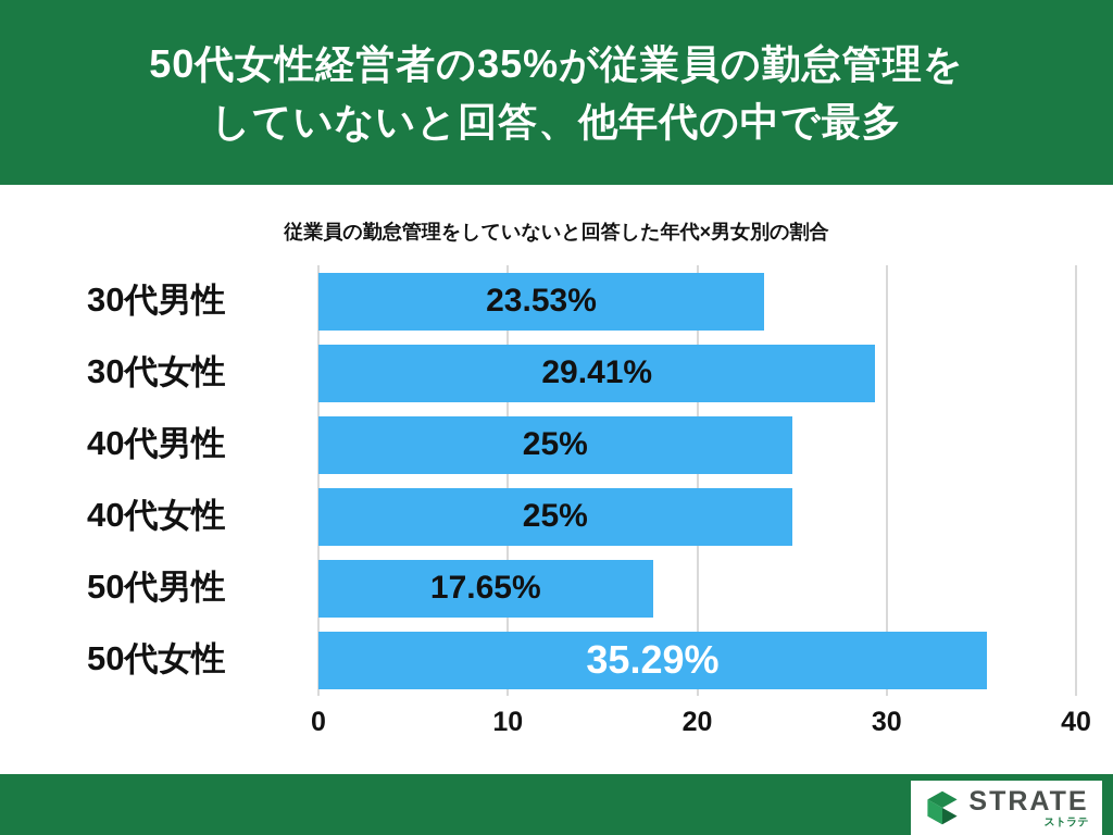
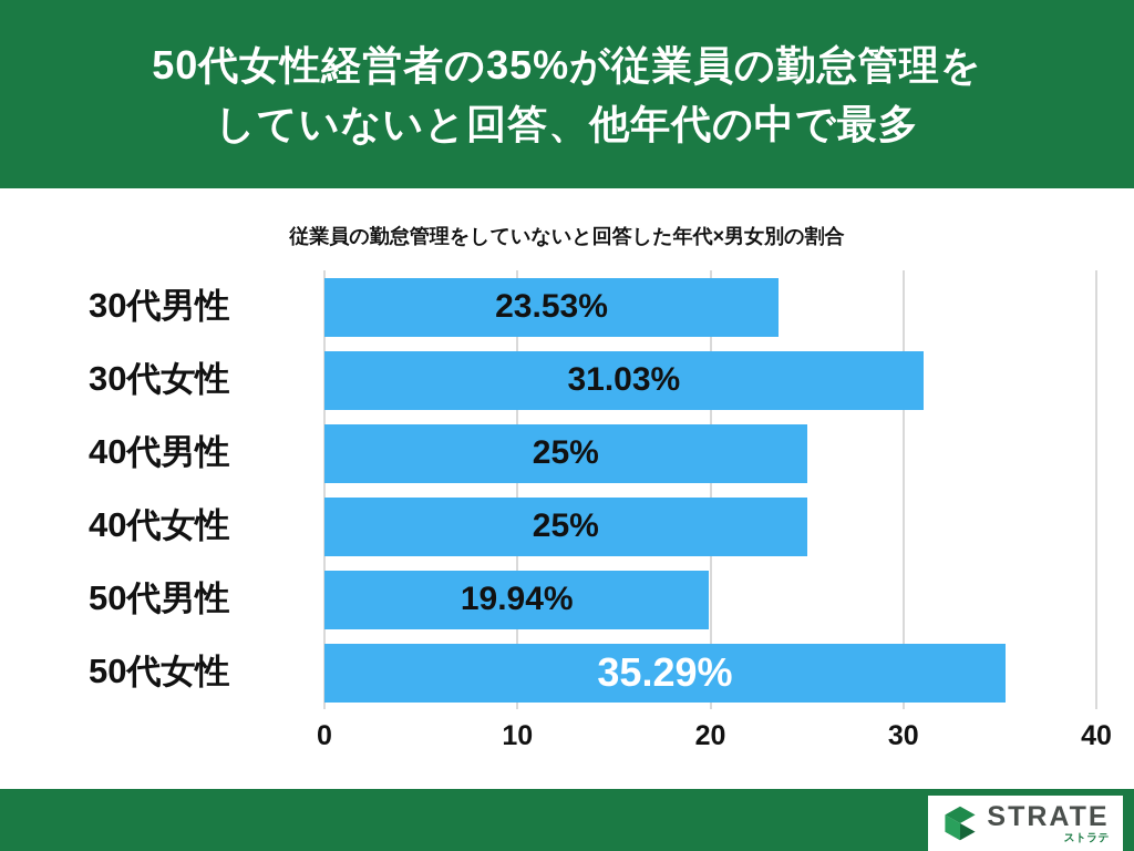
30代女性: 29.41% -> 31.03%
50代男性: 17.65% -> 19.94%
